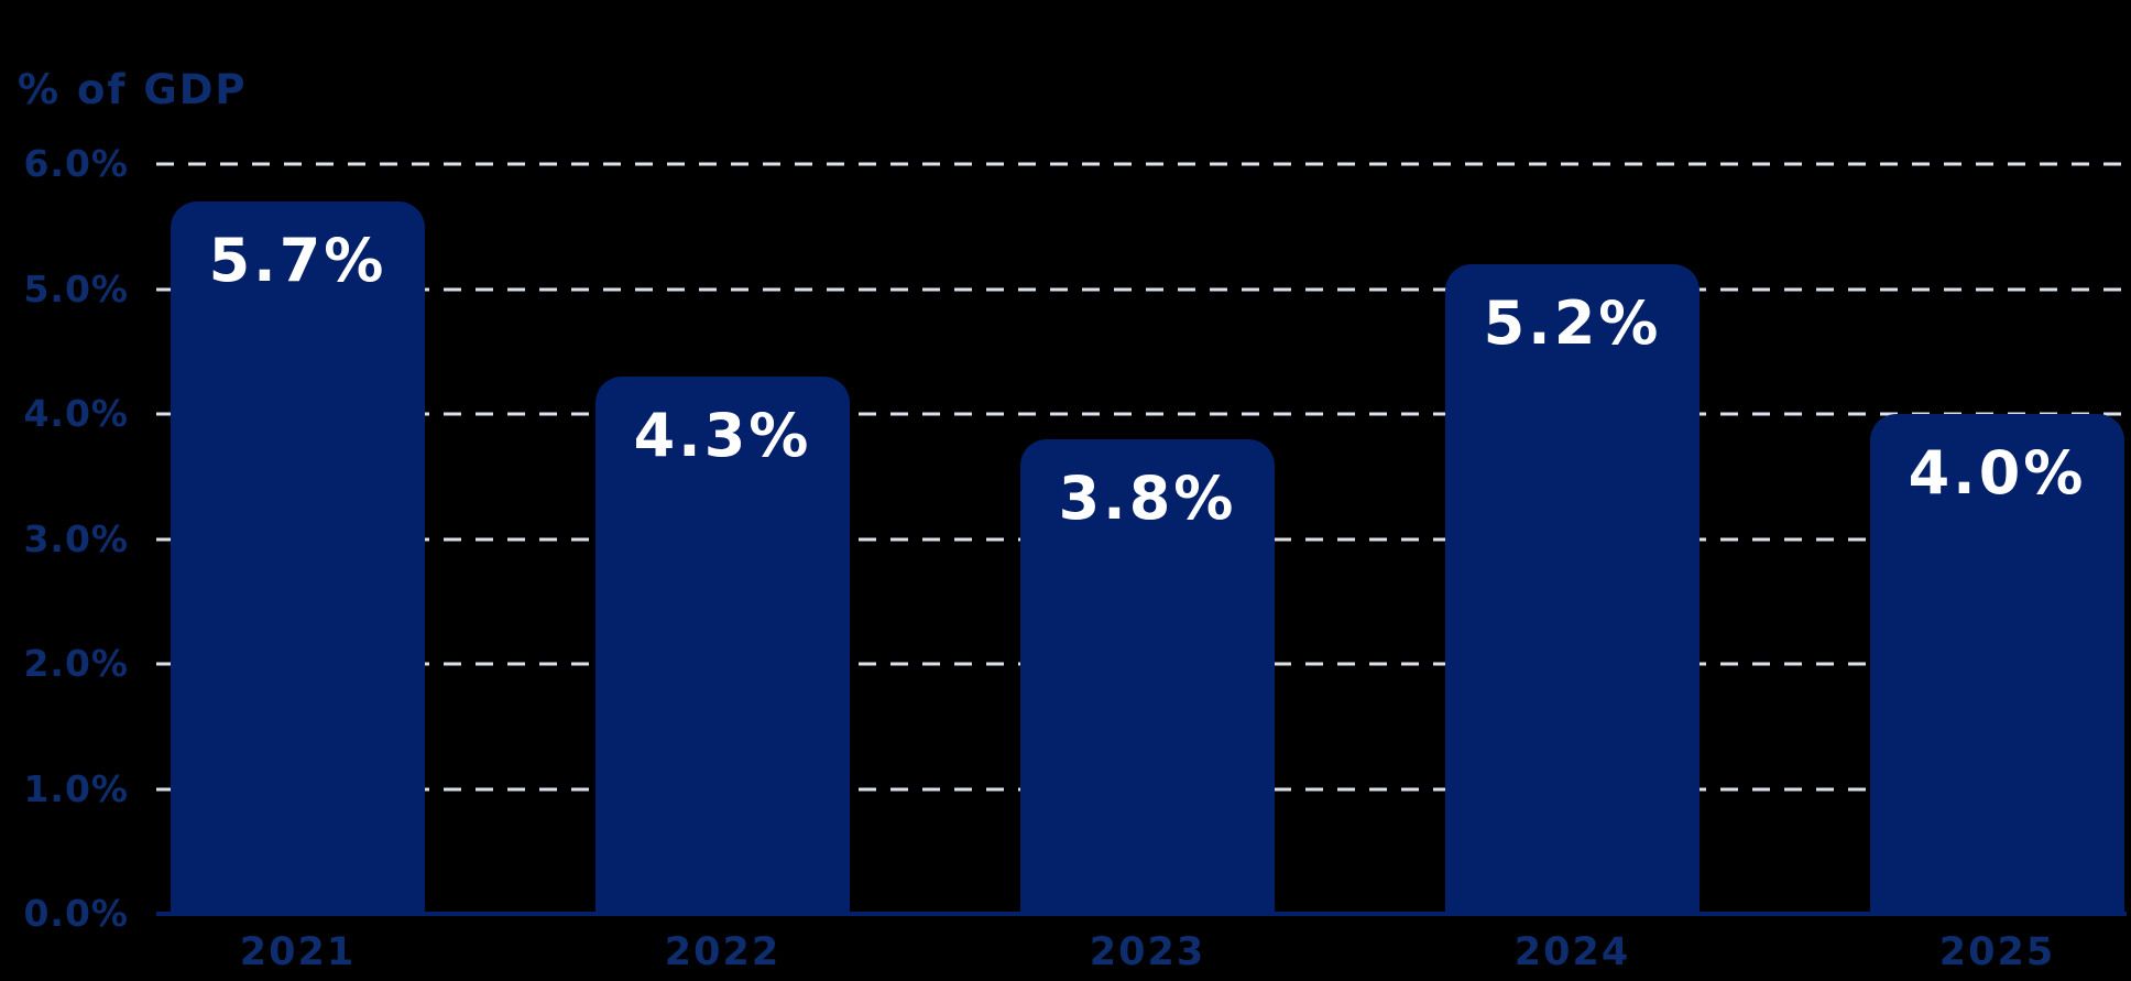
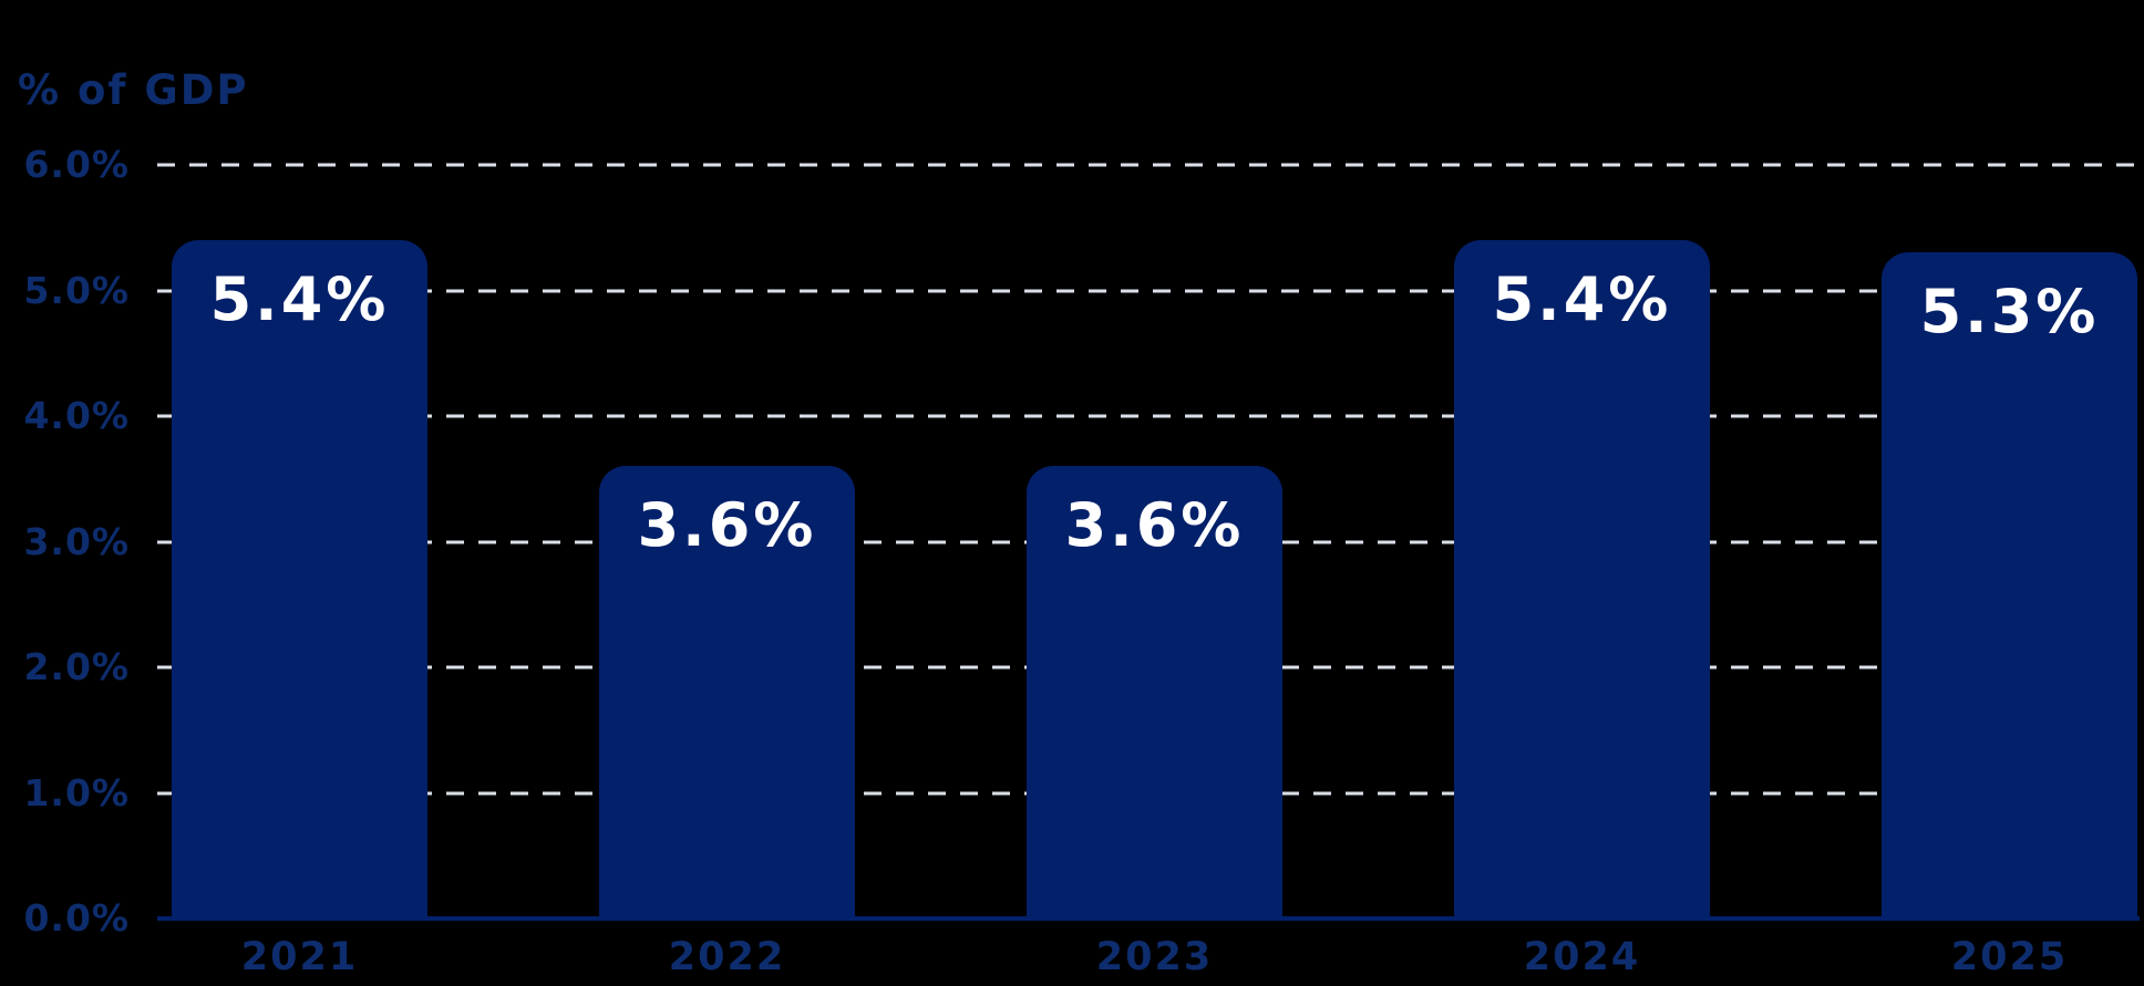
2021: 5.7% -> 5.4%
2022: 4.3% -> 3.6%
2023: 3.8% -> 3.6%
2024: 5.2% -> 5.4%
2025: 4.0% -> 5.3%
